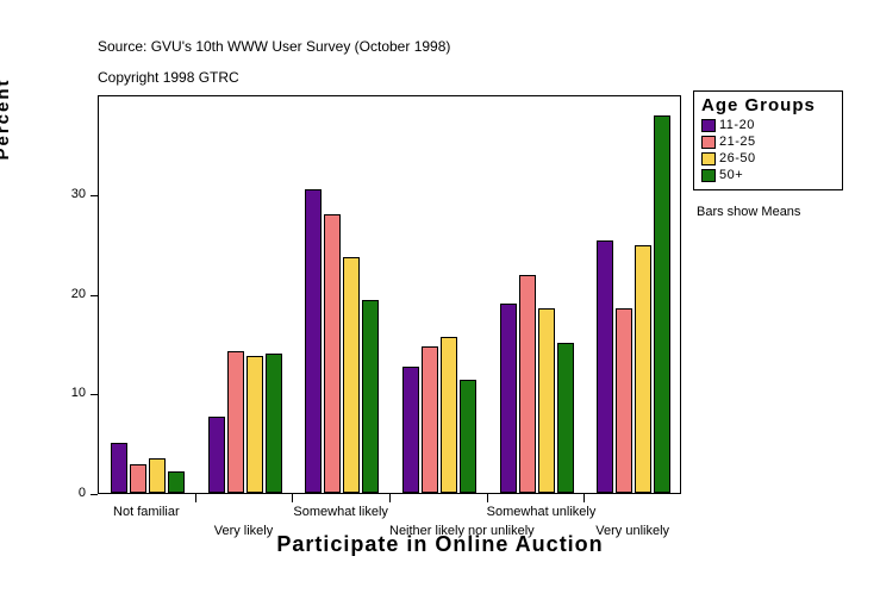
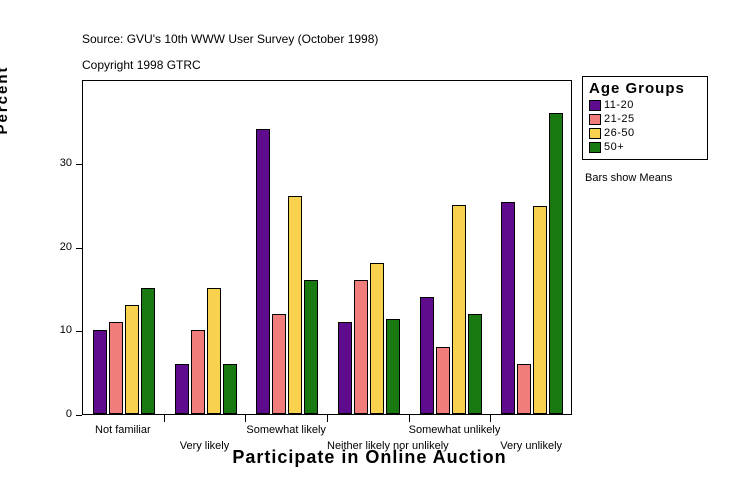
11-20/Not familiar: 5 -> 10
21-25/Not familiar: 3 -> 11
26-50/Not familiar: 4 -> 13
50+/Not familiar: 2 -> 15
11-20/Very likely: 8 -> 6
21-25/Very likely: 14 -> 10
26-50/Very likely: 14 -> 15
50+/Very likely: 14 -> 6
11-20/Somewhat likely: 30 -> 34
21-25/Somewhat likely: 28 -> 12
26-50/Somewhat likely: 24 -> 26
50+/Somewhat likely: 19 -> 16
11-20/Neither likely nor unlikely: 13 -> 11
21-25/Neither likely nor unlikely: 15 -> 16
26-50/Neither likely nor unlikely: 16 -> 18
11-20/Somewhat unlikely: 19 -> 14
21-25/Somewhat unlikely: 22 -> 8
26-50/Somewhat unlikely: 18 -> 25
50+/Somewhat unlikely: 15 -> 12
21-25/Very unlikely: 18 -> 6
50+/Very unlikely: 38 -> 36
